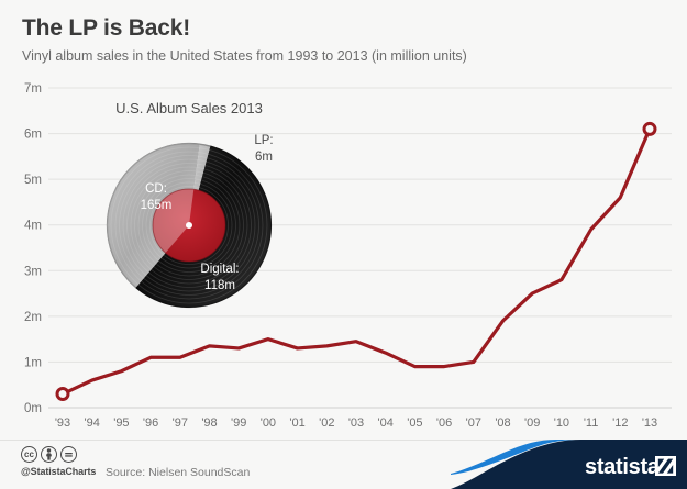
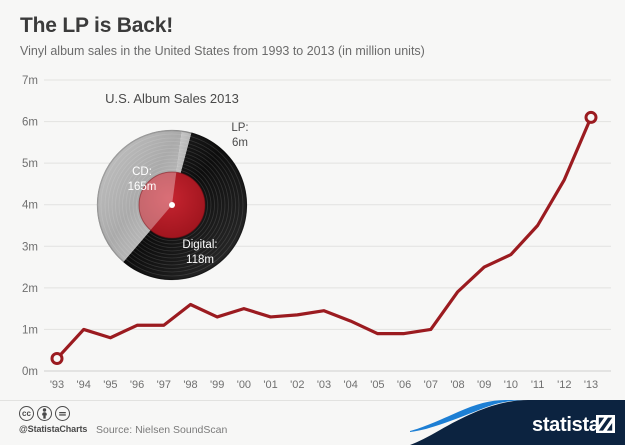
'94: 0.6m -> 1.0m
'98: 1.4m -> 1.6m
'11: 3.9m -> 3.5m
